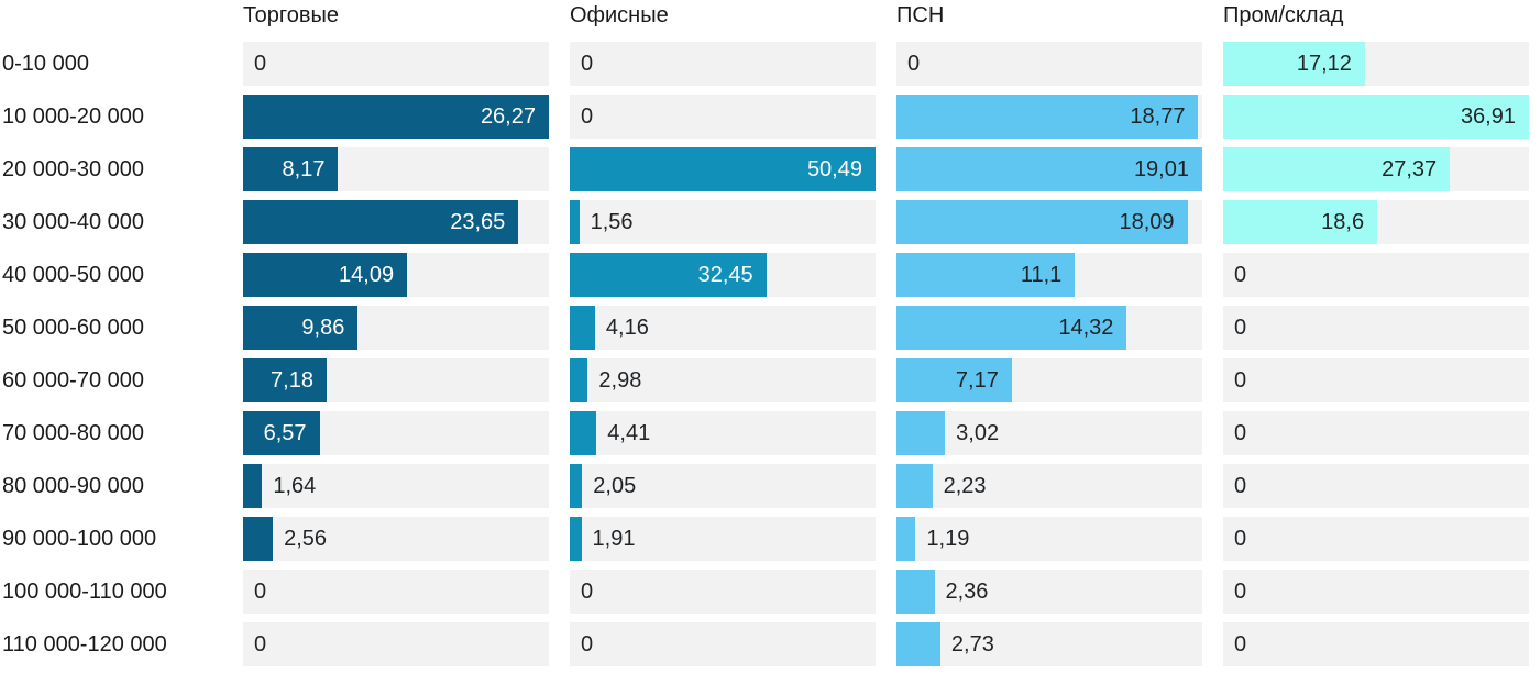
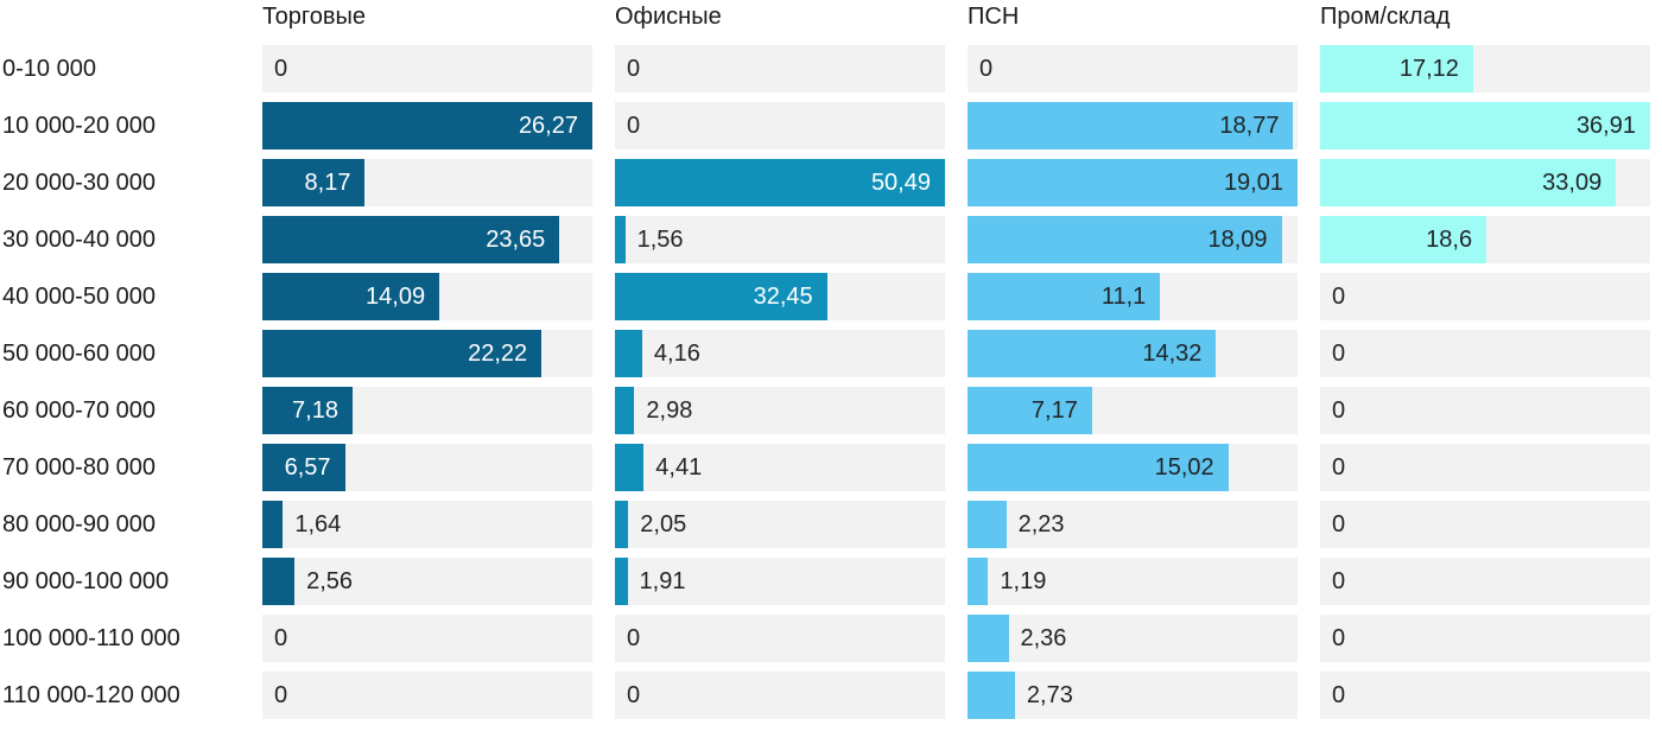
Пром/склад/20 000-30 000: 27,37 -> 33,09
Торговые/50 000-60 000: 9,86 -> 22,22
ПСН/70 000-80 000: 3,02 -> 15,02
